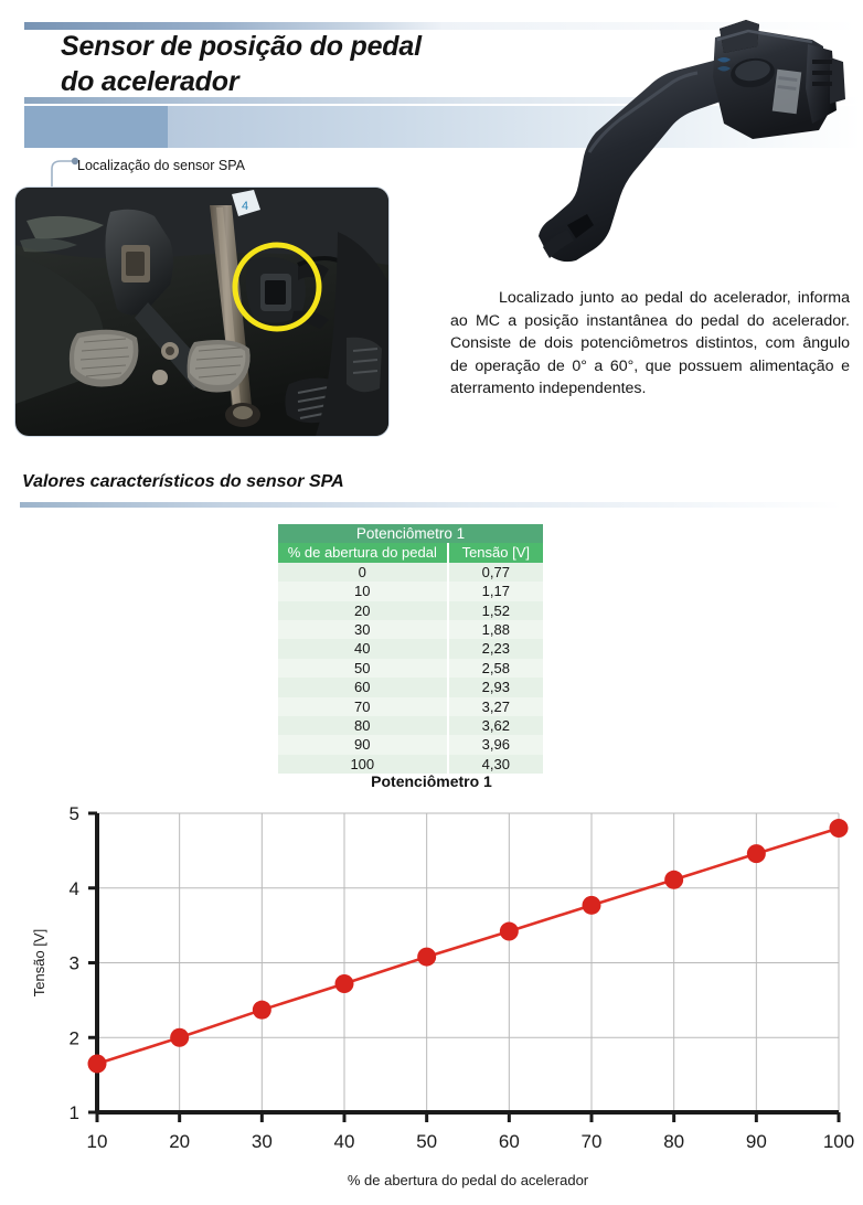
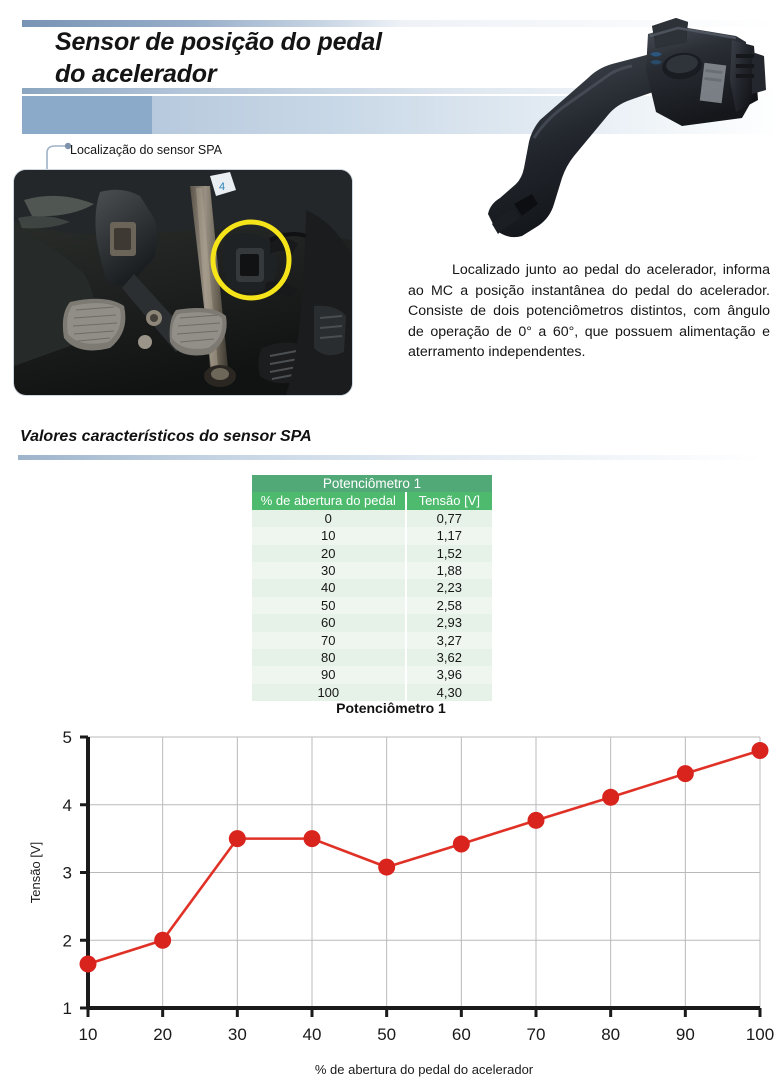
30: 2.4 -> 3.5
40: 2.7 -> 3.5
